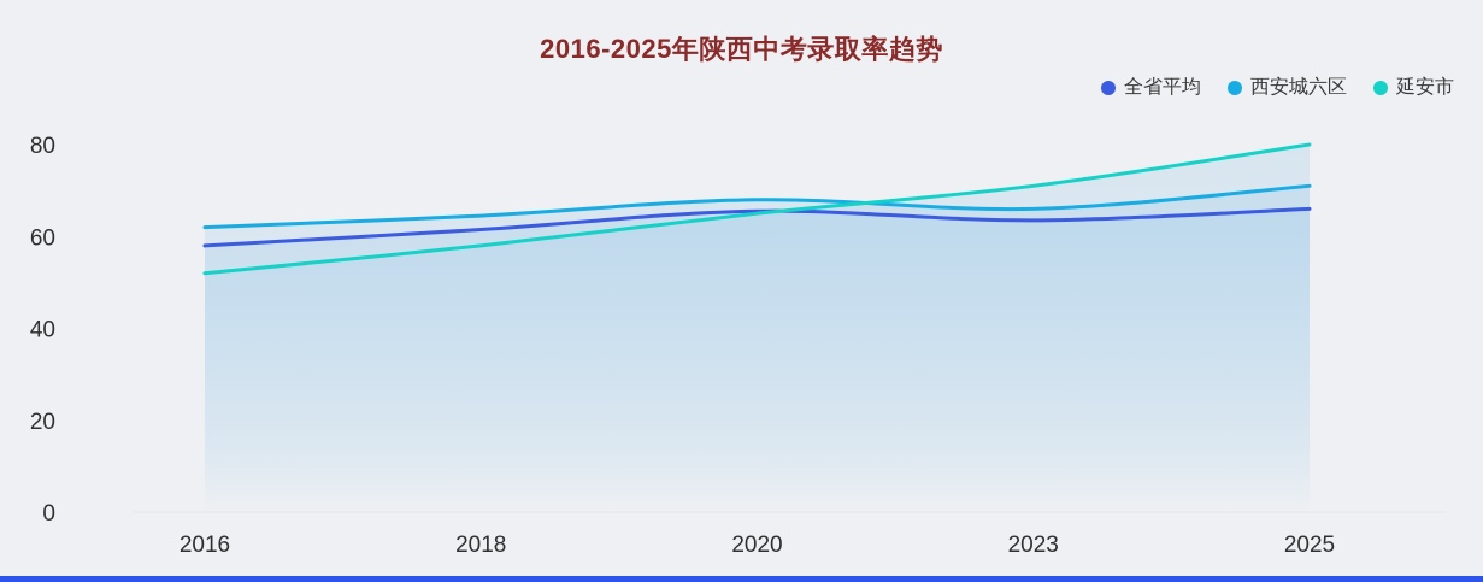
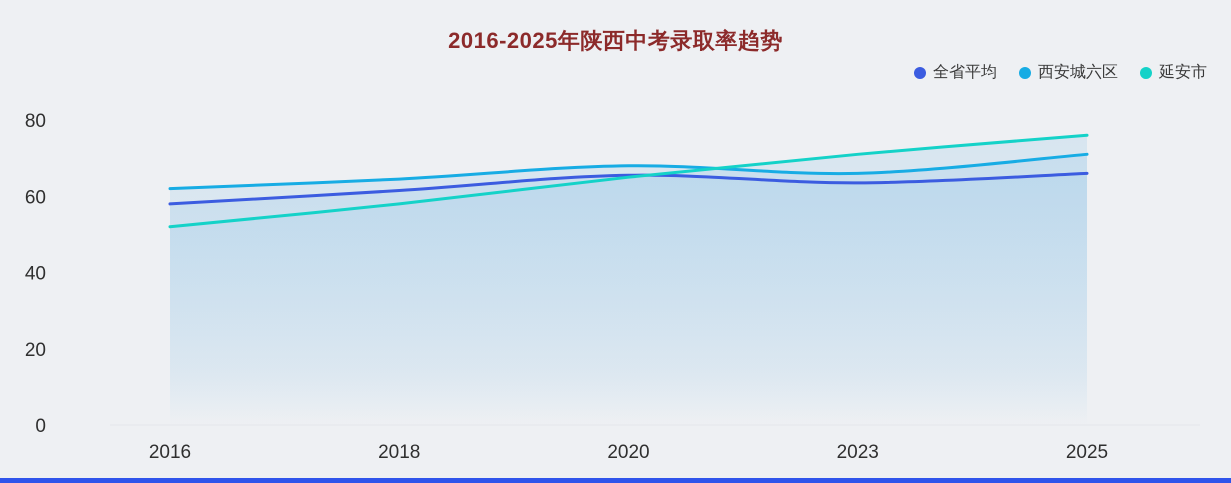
延安市/2025: 80 -> 76
